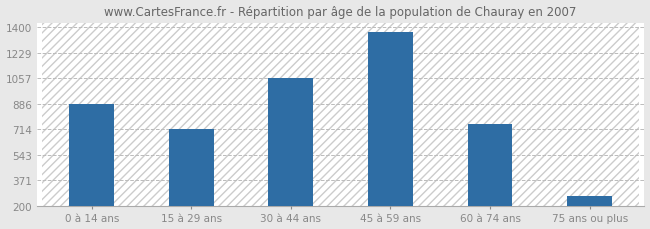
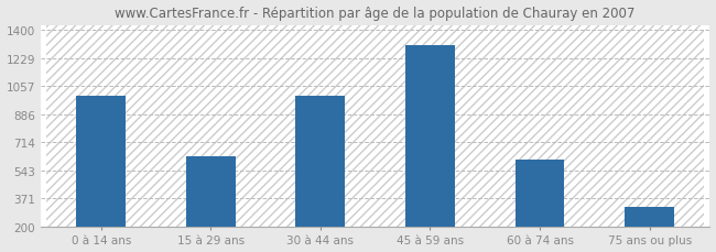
0 à 14 ans: 890 -> 1000
15 à 29 ans: 710 -> 630
30 à 44 ans: 1060 -> 1000
45 à 59 ans: 1370 -> 1310
60 à 74 ans: 750 -> 610
75 ans ou plus: 270 -> 320
